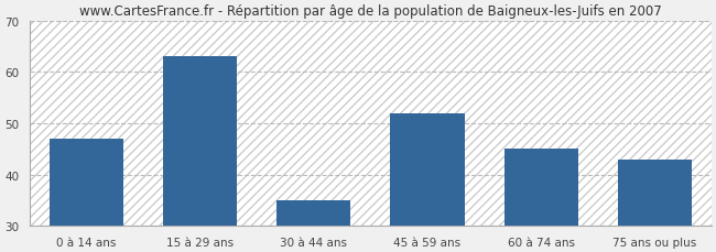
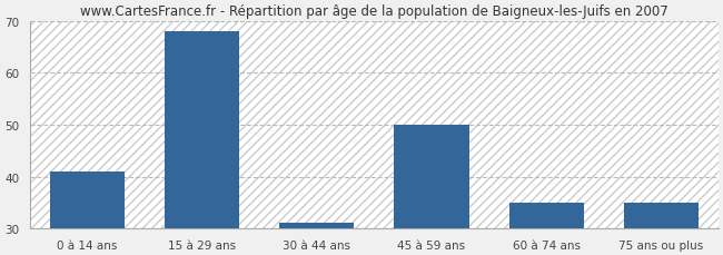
0 à 14 ans: 47 -> 41
15 à 29 ans: 63 -> 68
30 à 44 ans: 35 -> 31
45 à 59 ans: 52 -> 50
60 à 74 ans: 45 -> 35
75 ans ou plus: 43 -> 35
